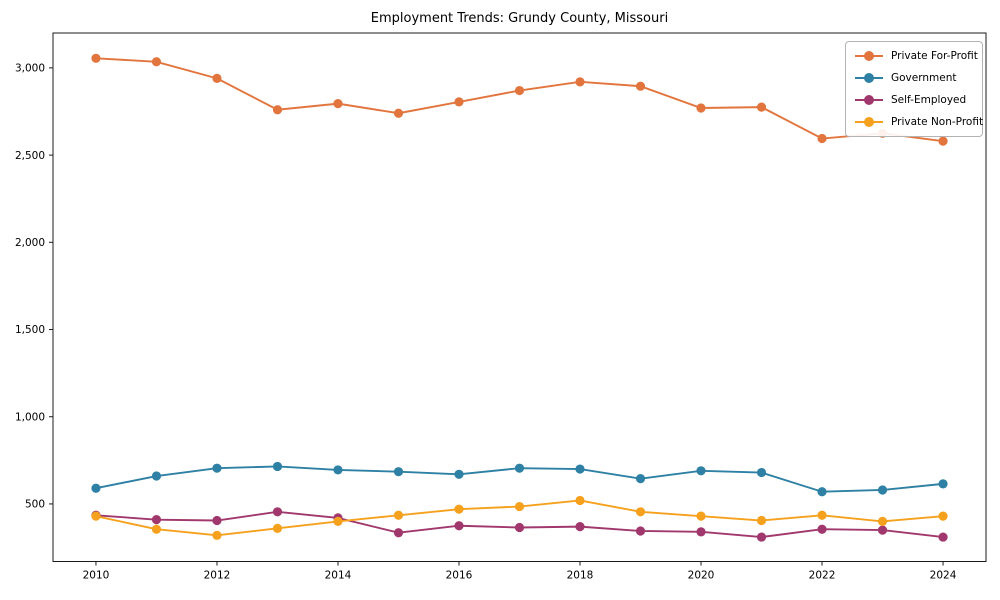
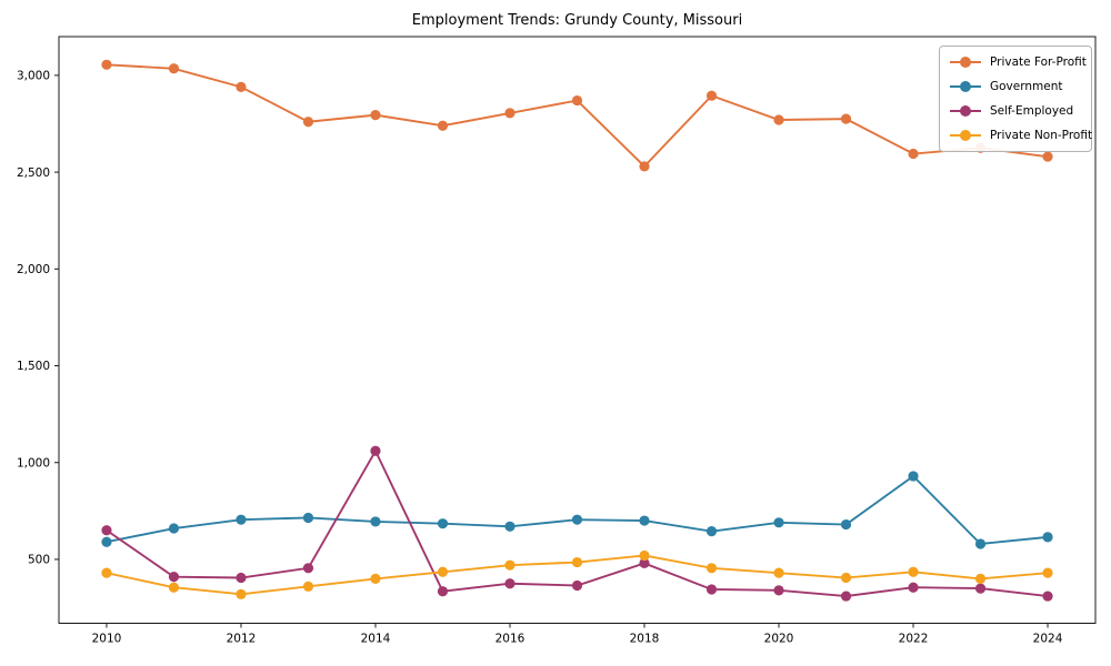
Self-Employed/2010: 440 -> 650
Self-Employed/2014: 420 -> 1060
Private For-Profit/2018: 2920 -> 2530
Self-Employed/2018: 370 -> 480
Government/2022: 570 -> 930
